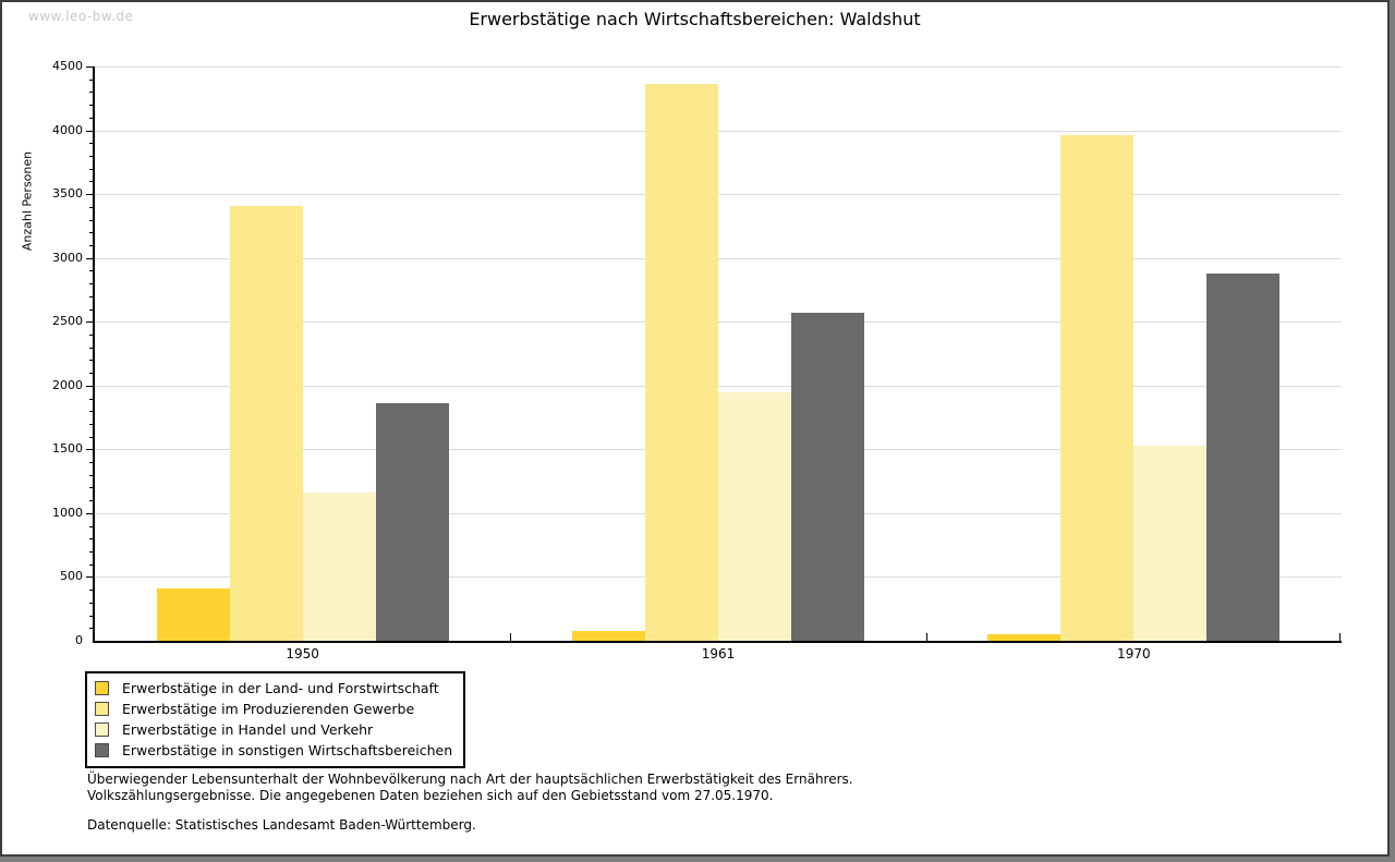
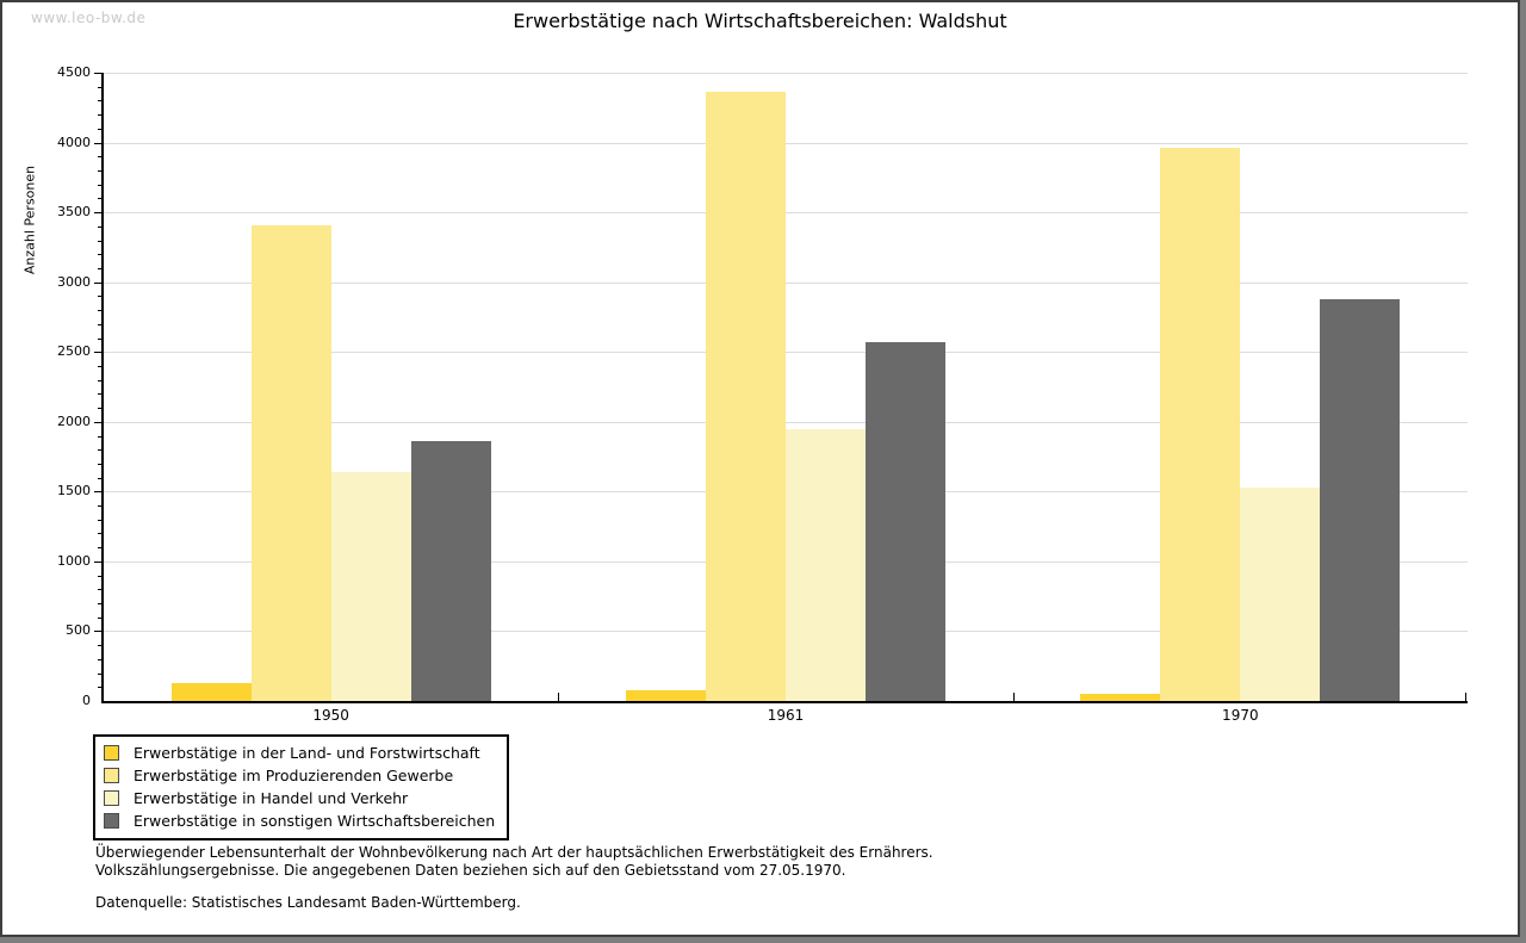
Erwerbstätige in der Land- und Forstwirtschaft/1950: 410 -> 130
Erwerbstätige in Handel und Verkehr/1950: 1160 -> 1640
